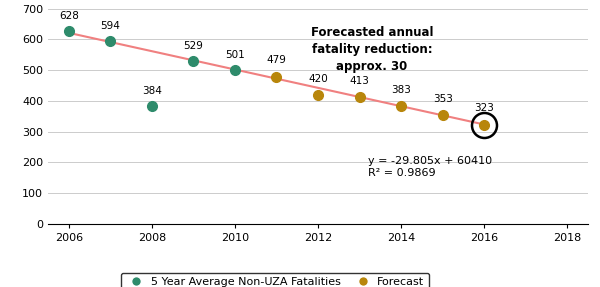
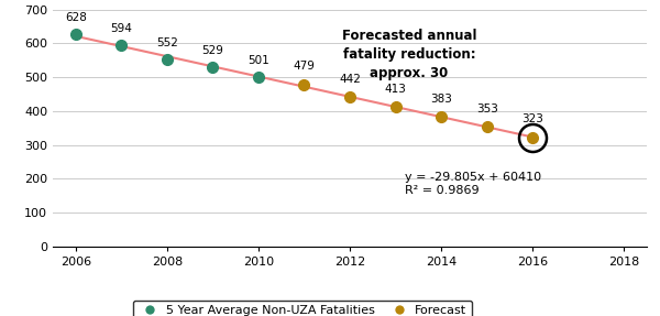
5 Year Average Non-UZA Fatalities/2008: 384 -> 552
Forecast/2012: 420 -> 442
